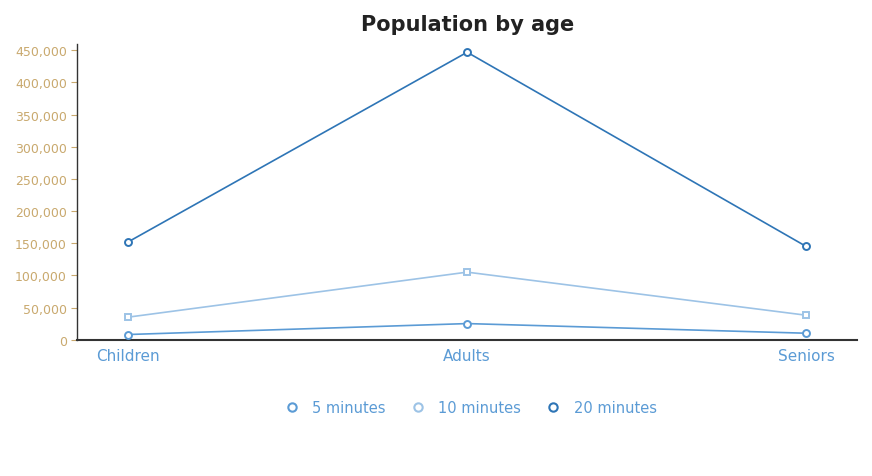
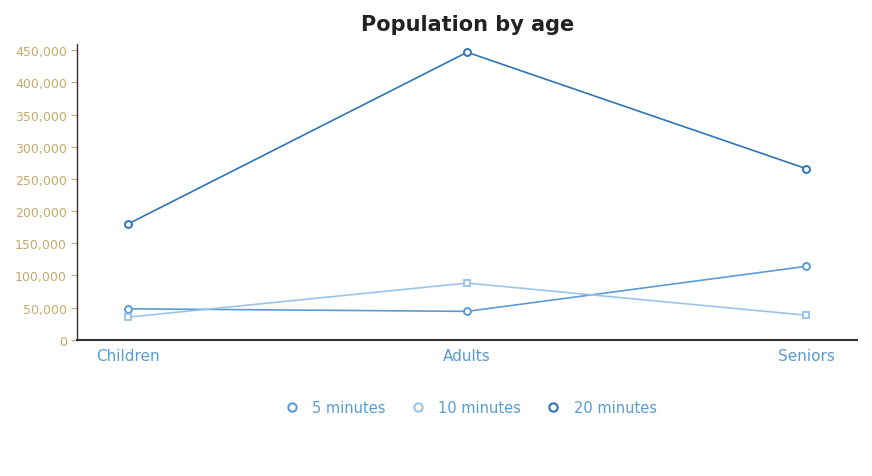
5 minutes/Children: 8,000 -> 48,000
20 minutes/Children: 152,000 -> 180,000
5 minutes/Adults: 25,000 -> 44,000
10 minutes/Adults: 105,000 -> 88,000
5 minutes/Seniors: 10,000 -> 114,000
20 minutes/Seniors: 145,000 -> 266,000
